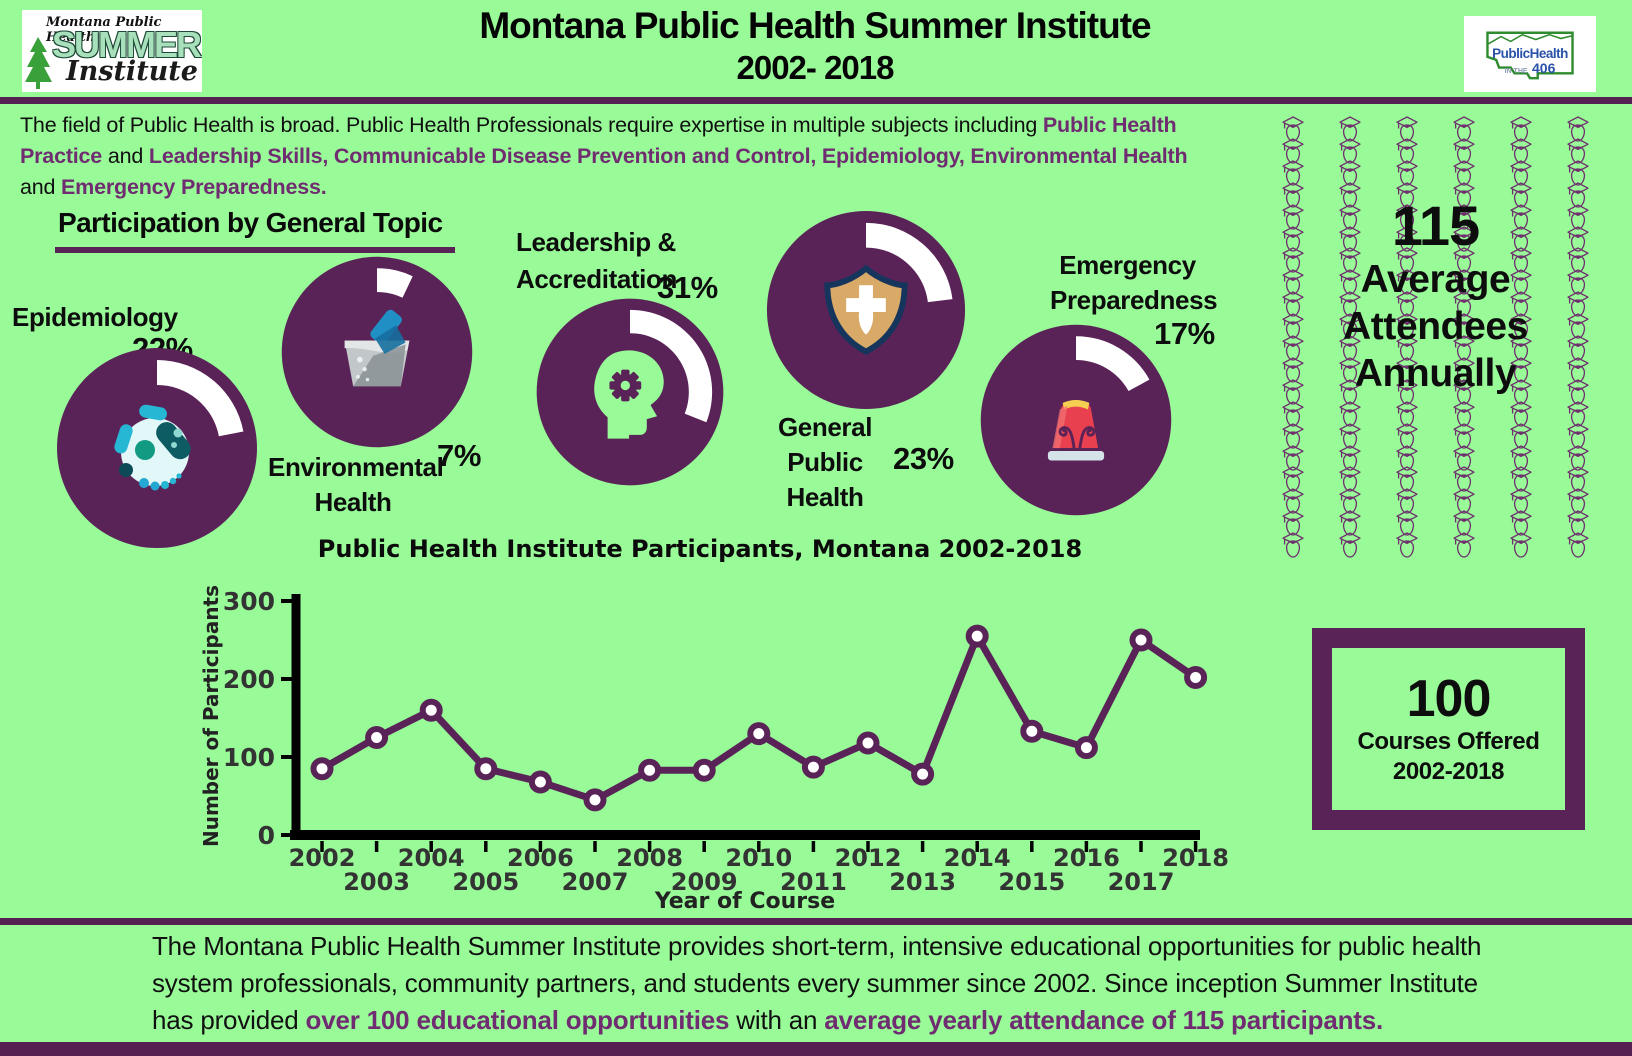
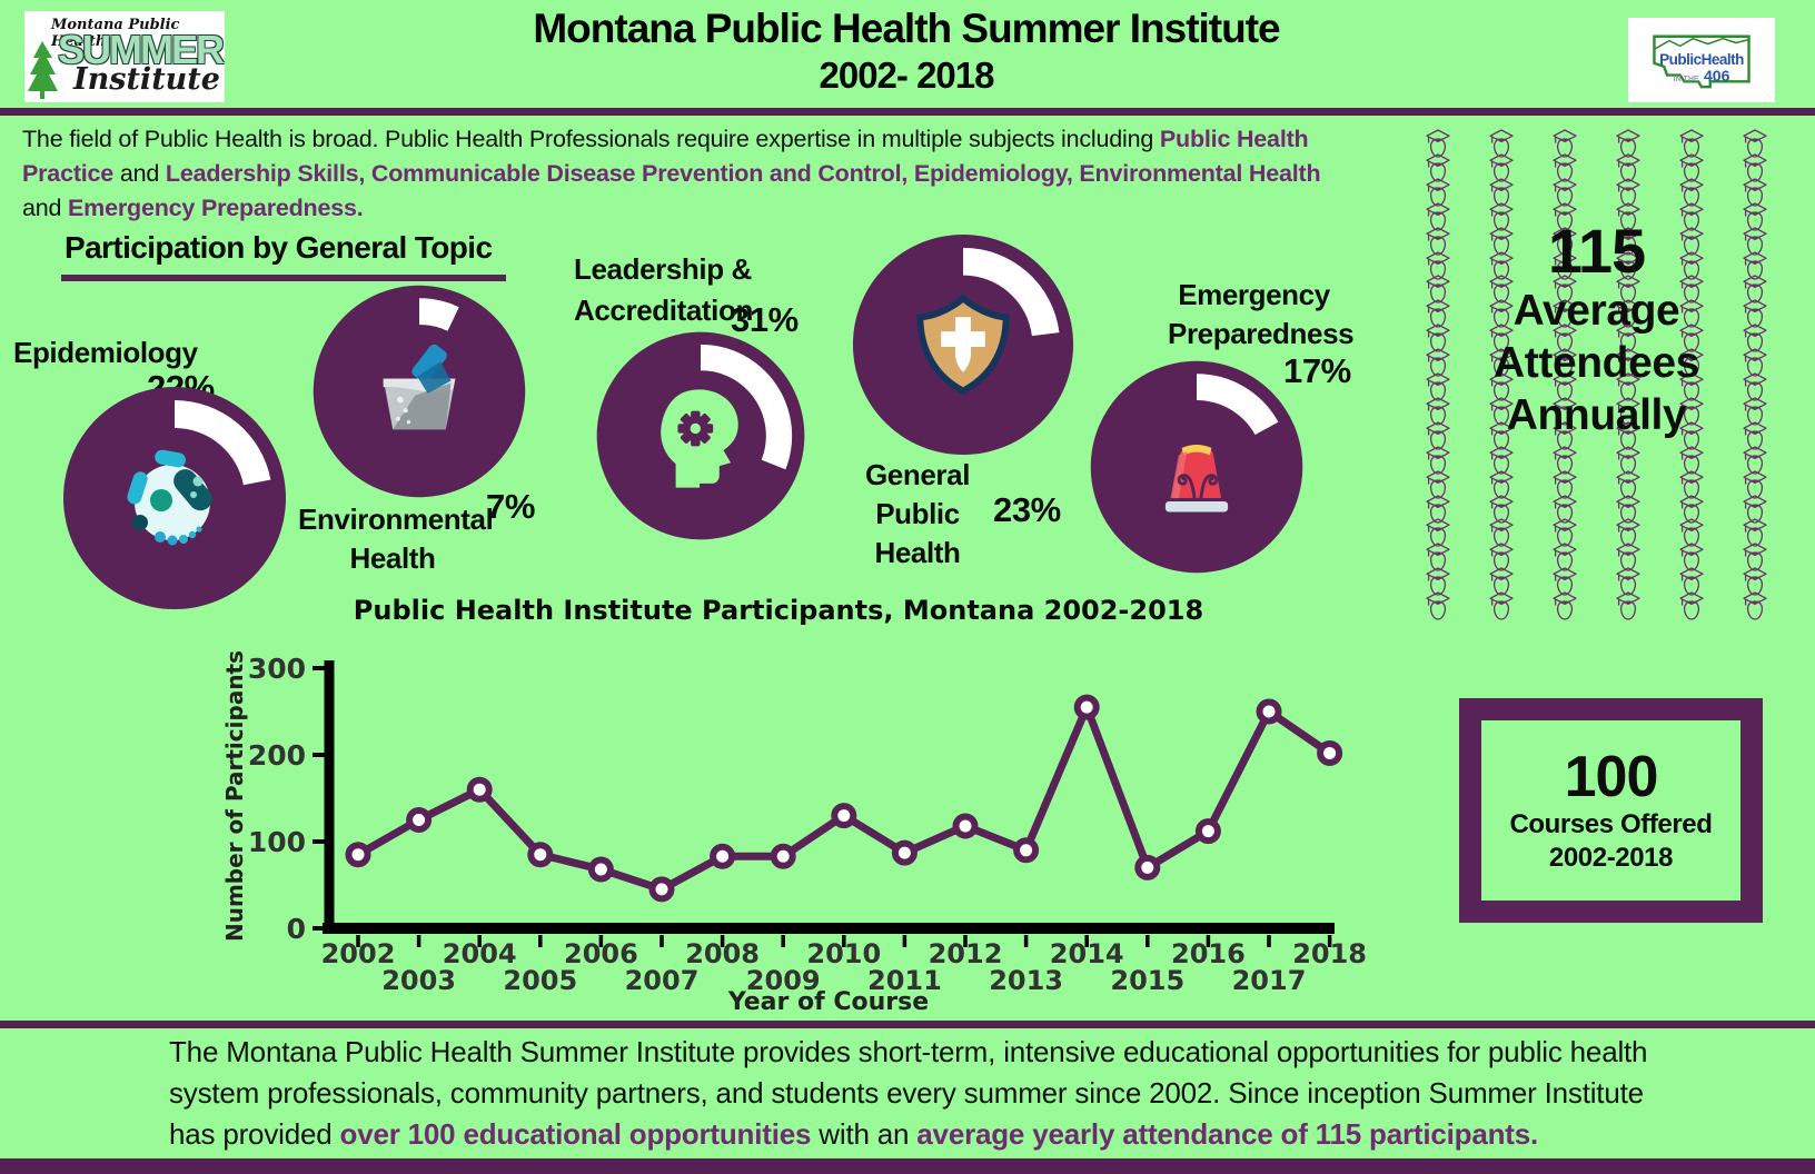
2013: 80 -> 90
2015: 130 -> 70
